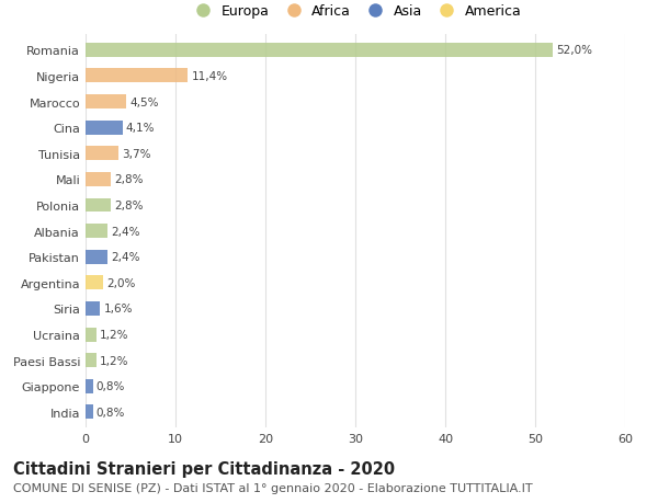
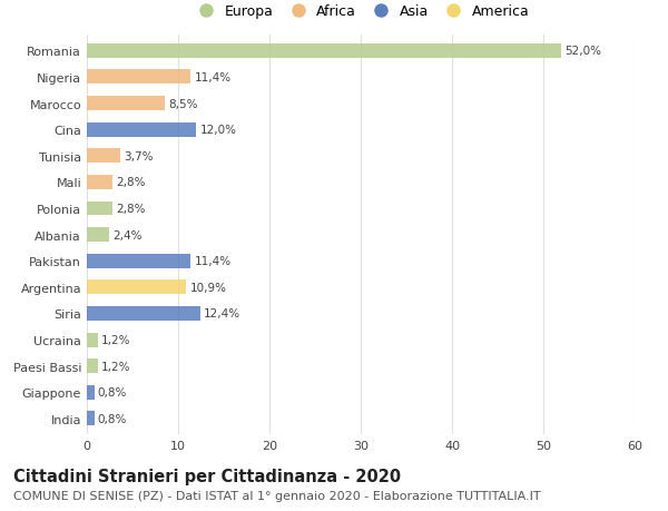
Marocco: 4,5% -> 8,5%
Cina: 4,1% -> 12,0%
Pakistan: 2,4% -> 11,4%
Argentina: 2,0% -> 10,9%
Siria: 1,6% -> 12,4%
